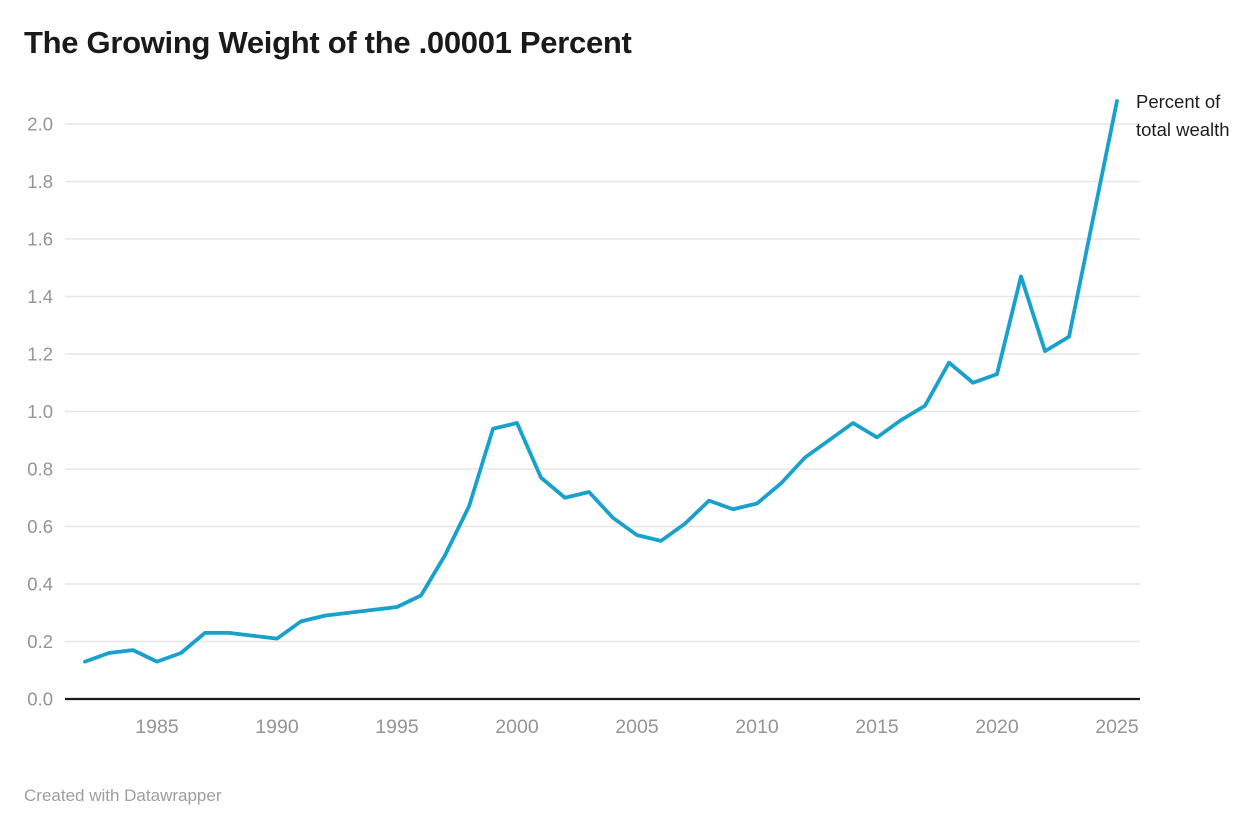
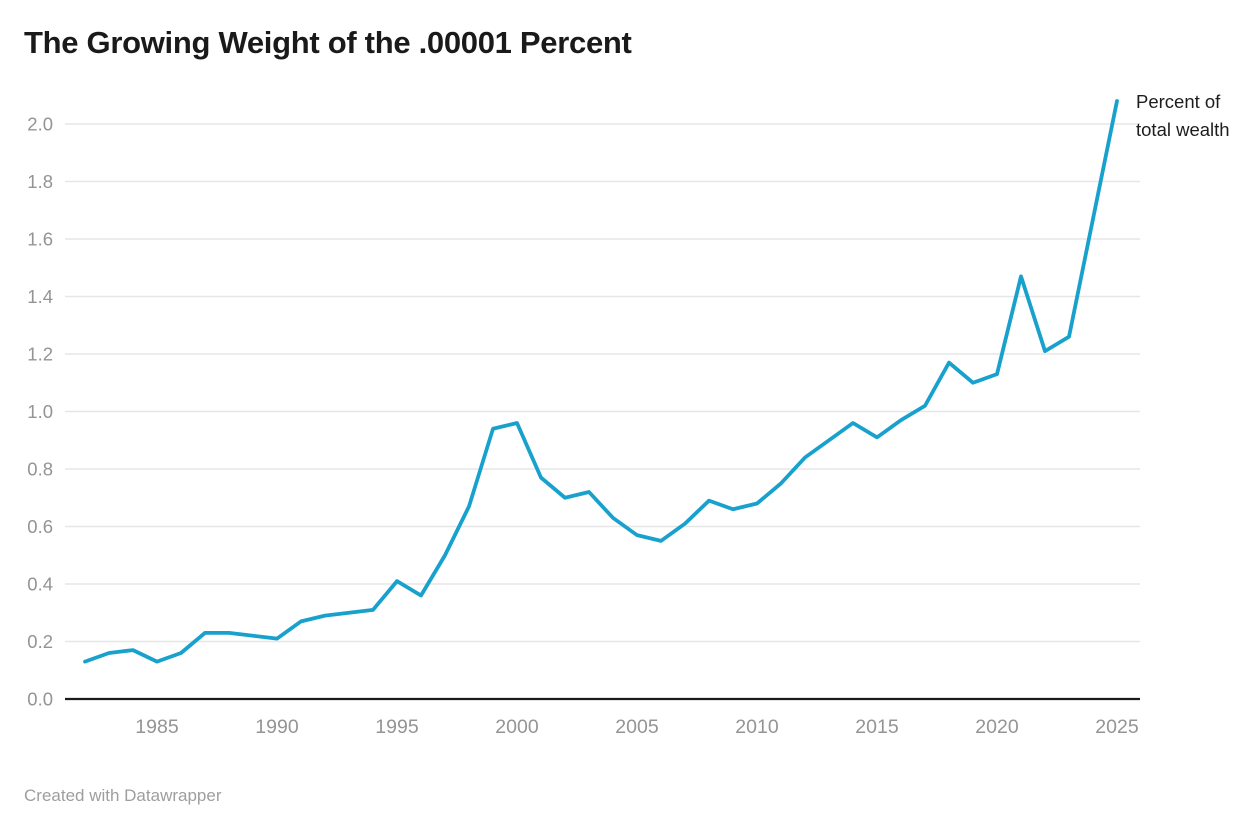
1995: 0.32 -> 0.41
